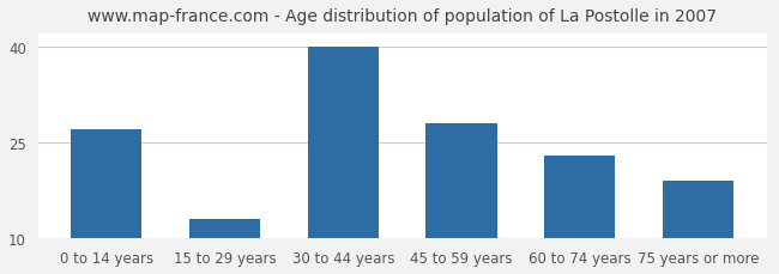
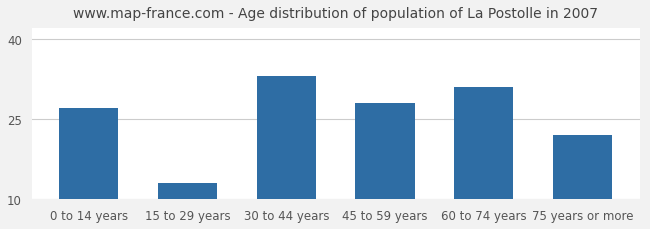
30 to 44 years: 40 -> 33
60 to 74 years: 23 -> 31
75 years or more: 19 -> 22
